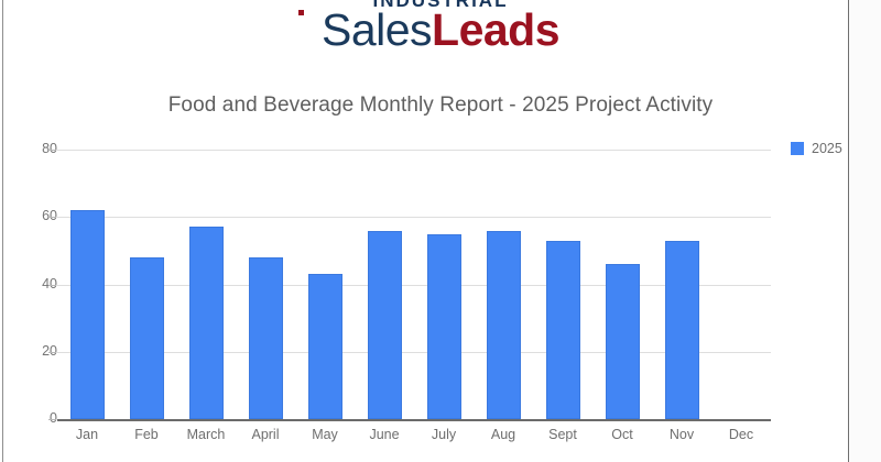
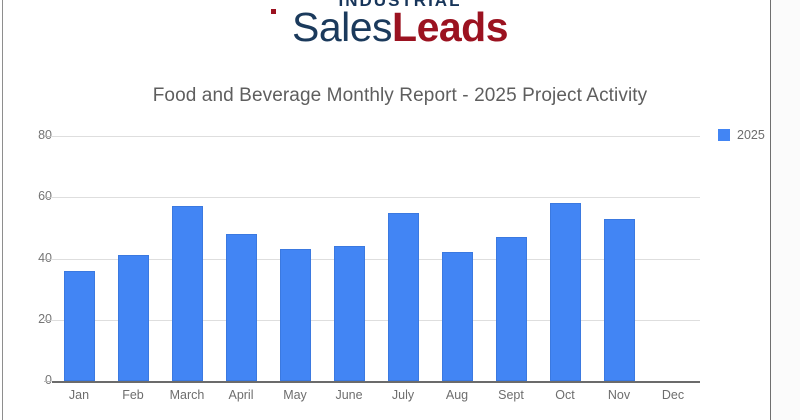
Jan: 62 -> 36
Feb: 48 -> 41
June: 56 -> 44
Aug: 56 -> 42
Sept: 53 -> 47
Oct: 46 -> 58
